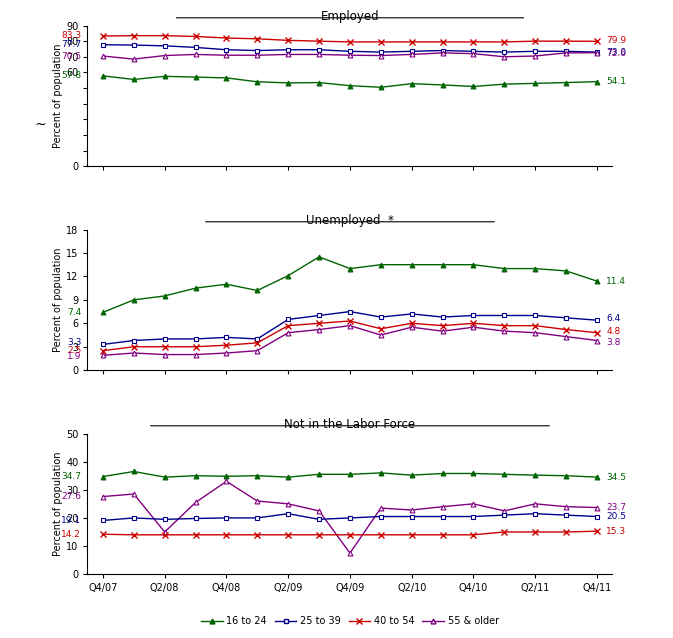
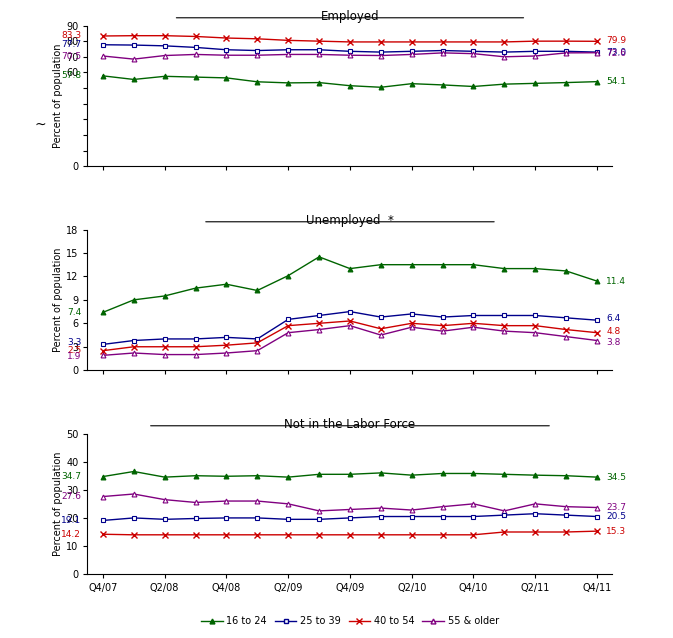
Not in the Labor Force/55 & older/Q2/08: 15.0 -> 26.5
Not in the Labor Force/55 & older/Q4/08: 33.0 -> 26.0
Not in the Labor Force/25 to 39/Q2/09: 21.5 -> 19.5
Not in the Labor Force/55 & older/Q4/09: 7.5 -> 23.0
